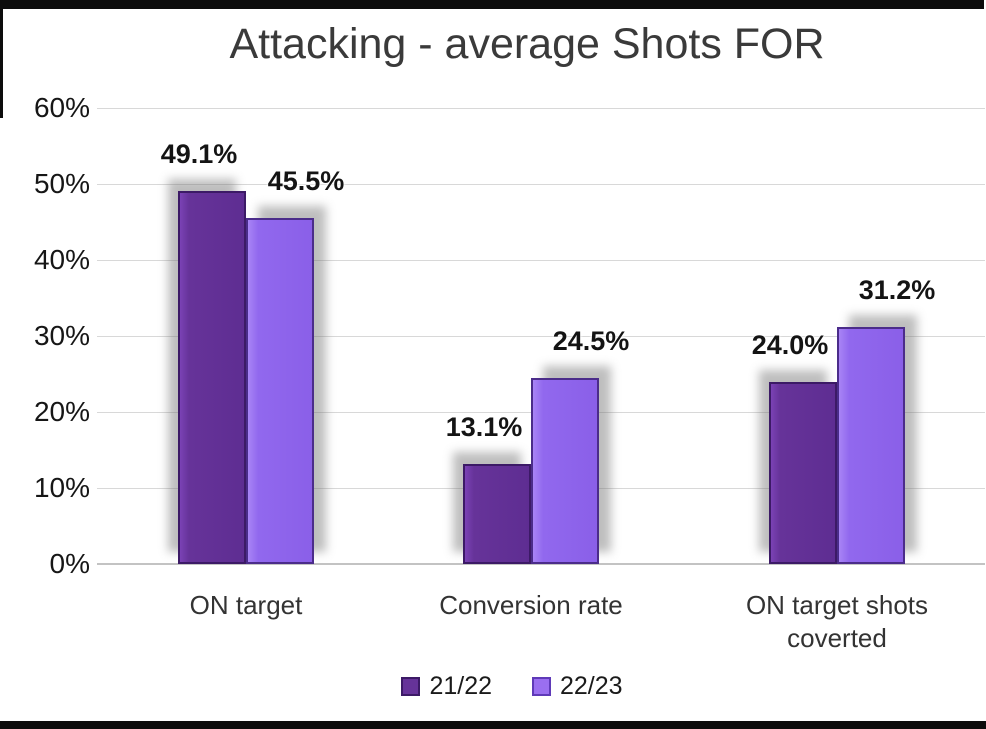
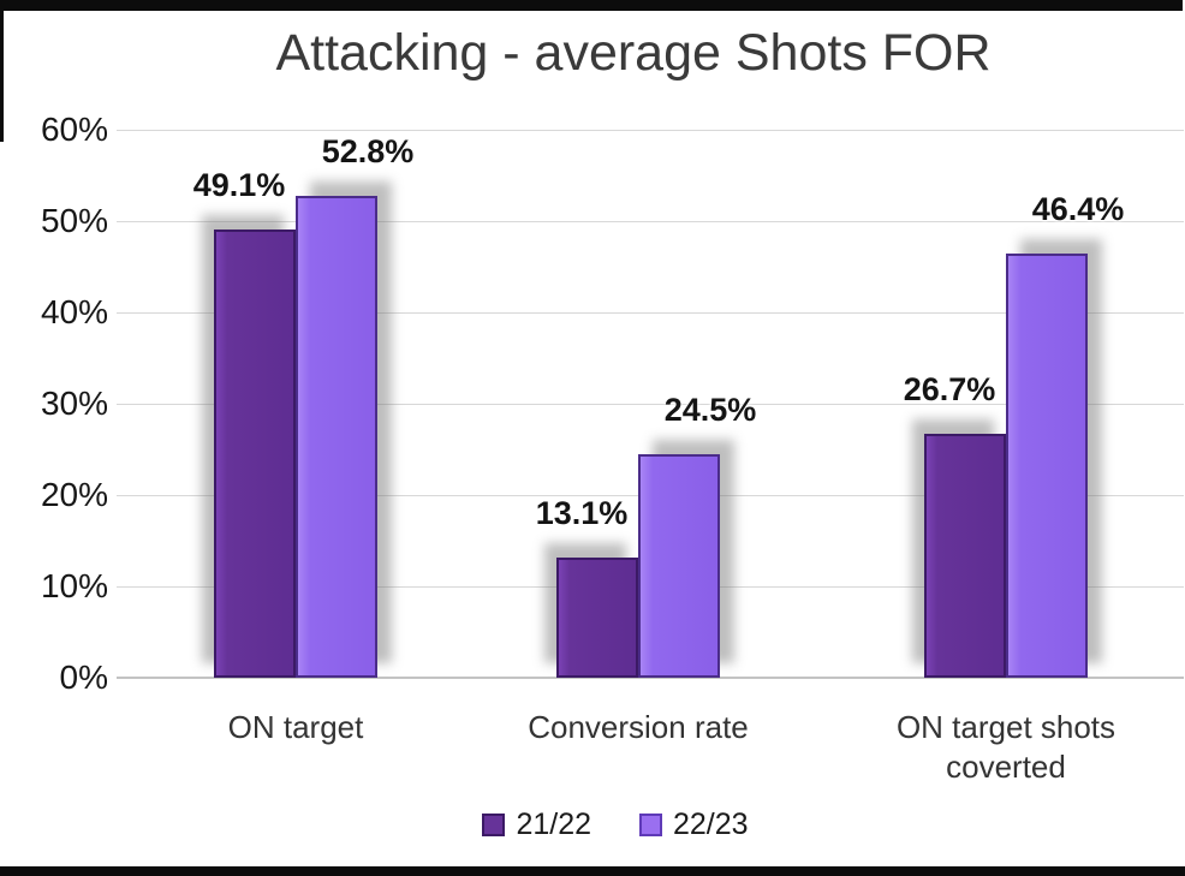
22/23/ON target: 45.5% -> 52.8%
21/22/ON target shots coverted: 24.0% -> 26.7%
22/23/ON target shots coverted: 31.2% -> 46.4%
